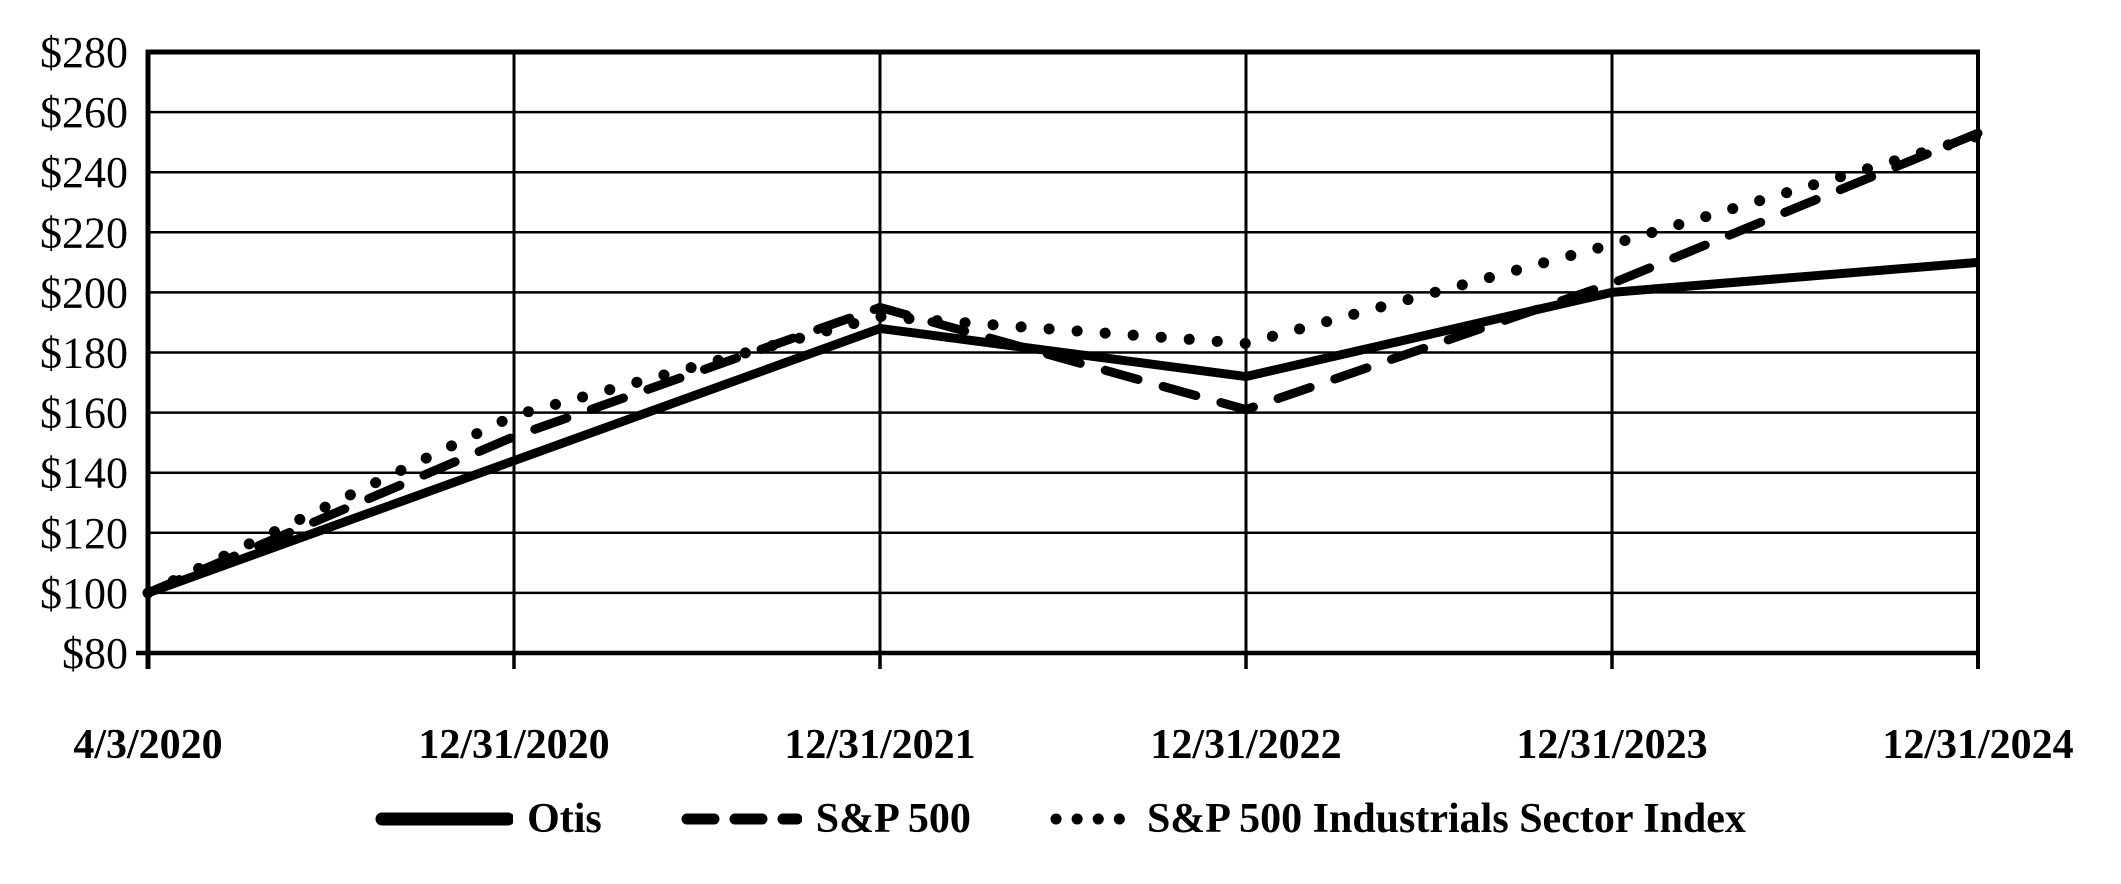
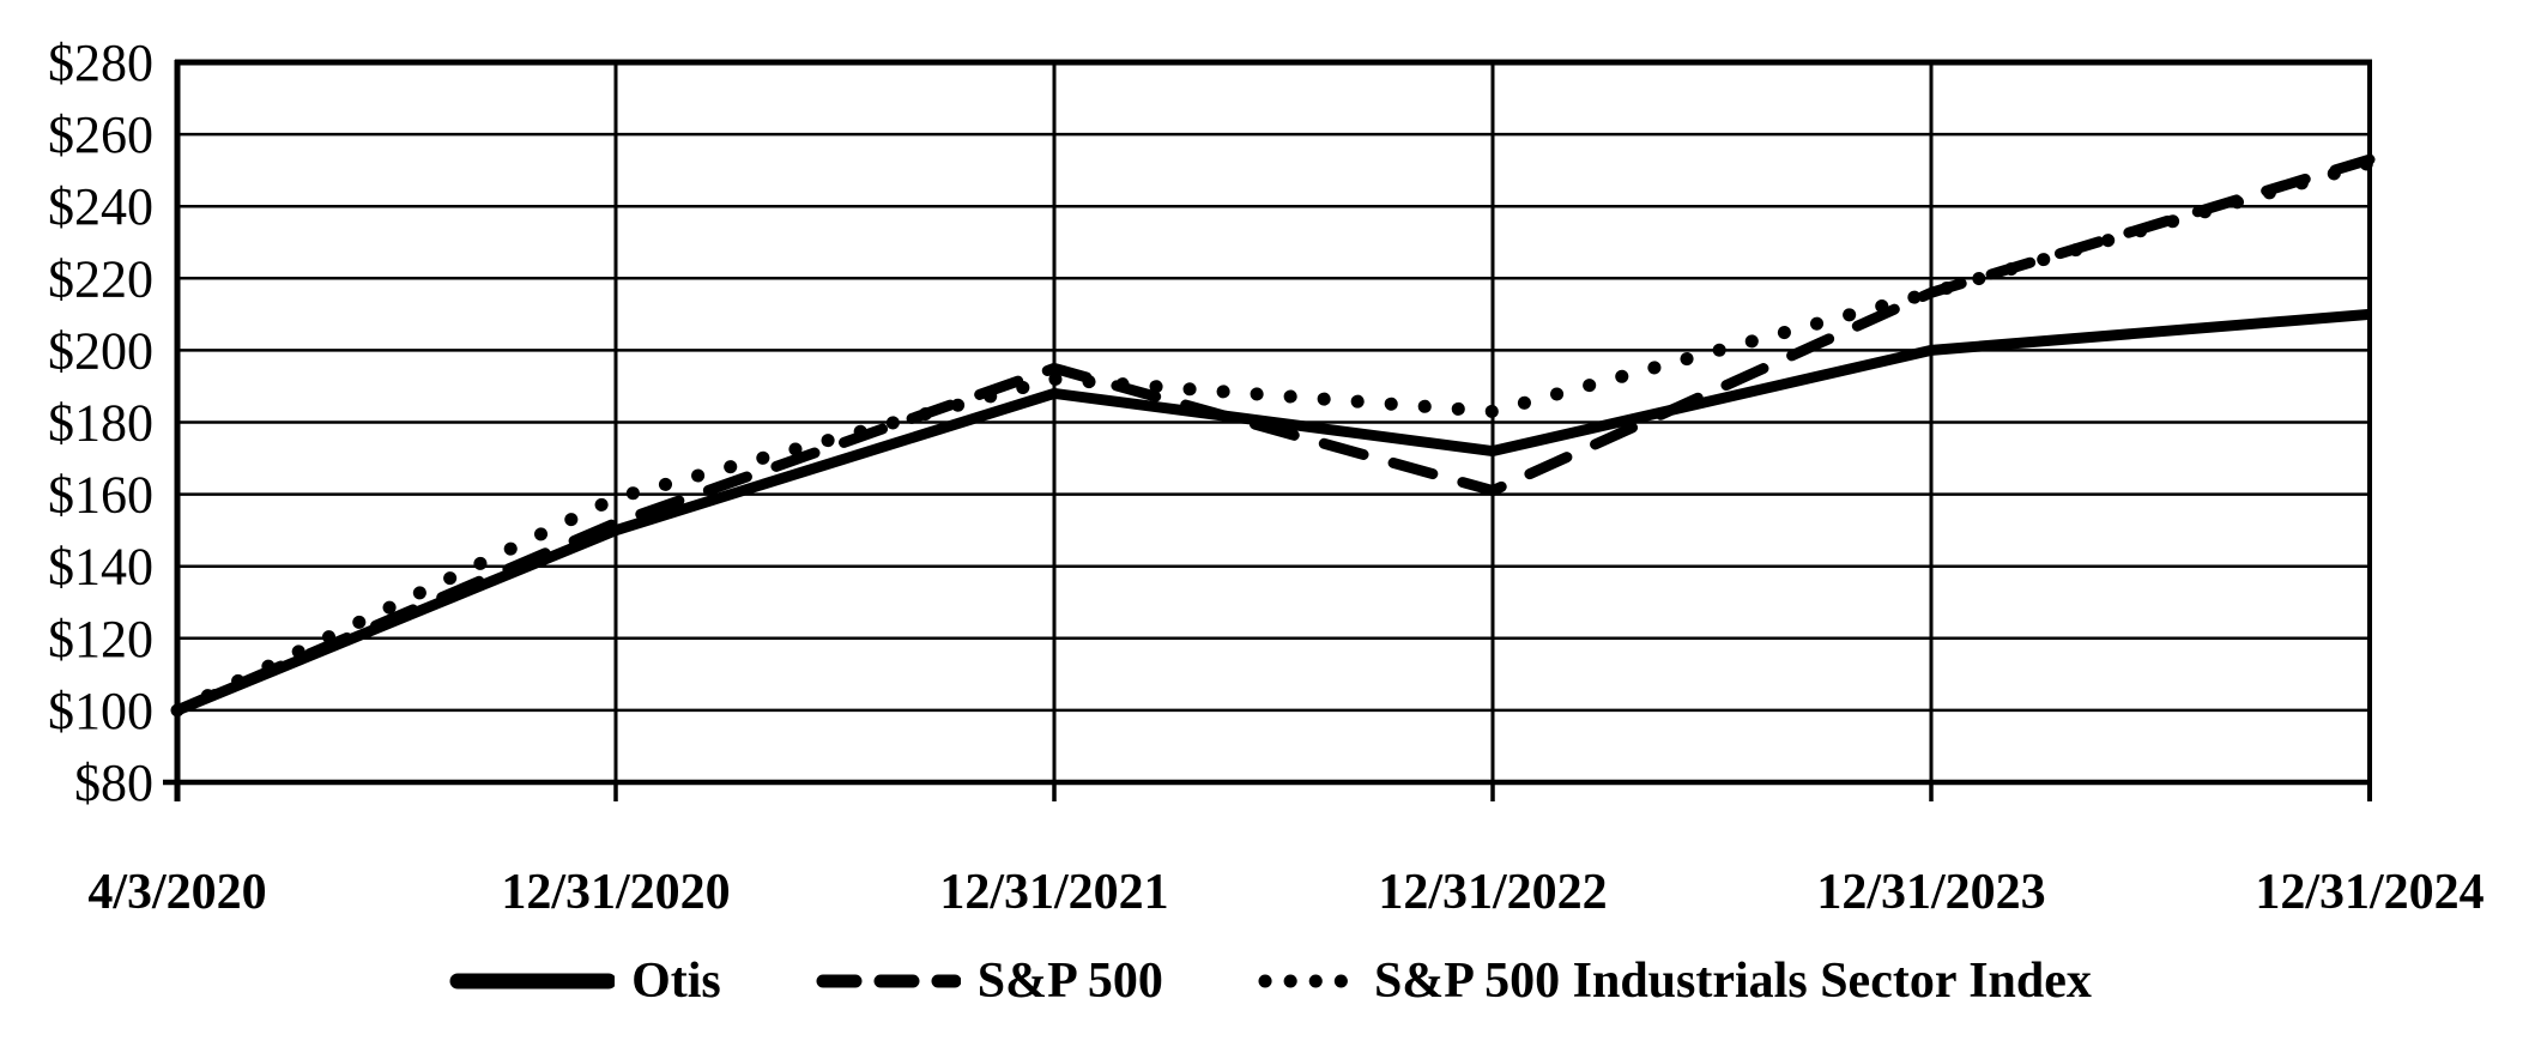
Otis/12/31/2020: $144 -> $150
S&P 500/12/31/2023: $203 -> $216
